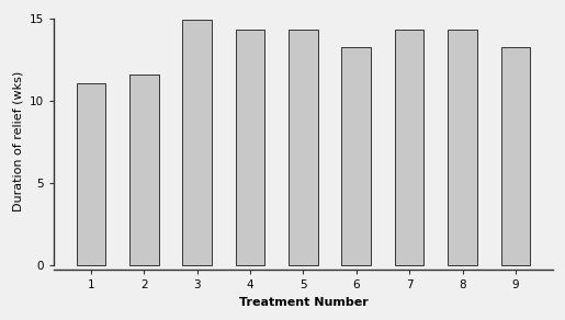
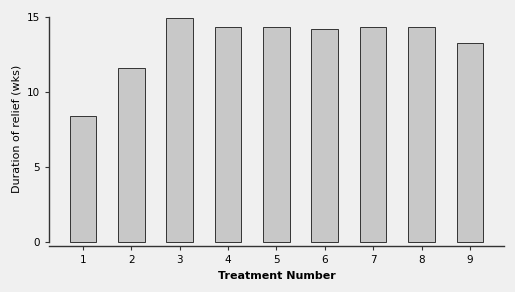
1: 11.1 -> 8.4
6: 13.3 -> 14.2
